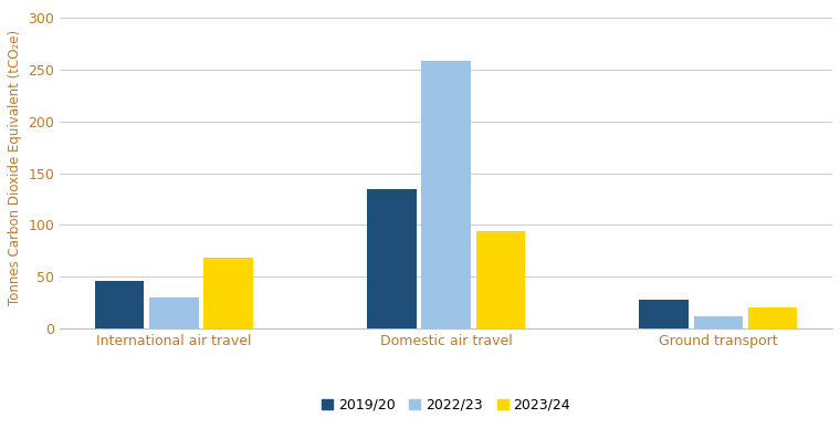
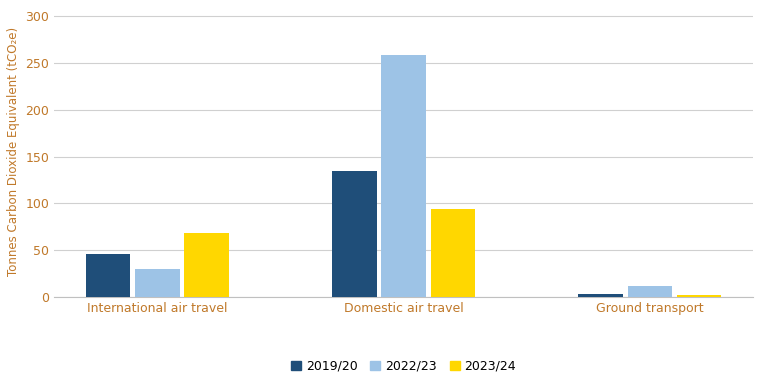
2019/20/Ground transport: 28 -> 3
2023/24/Ground transport: 20 -> 2
